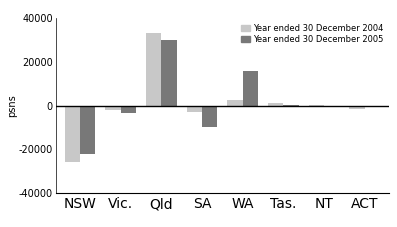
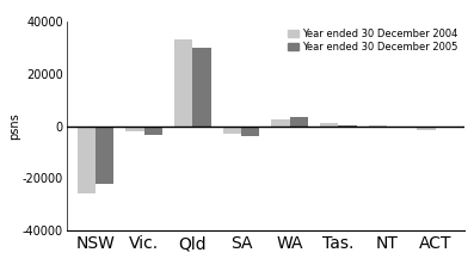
Year ended 30 December 2005/SA: -10000 -> -4000
Year ended 30 December 2005/WA: 16000 -> 3500
